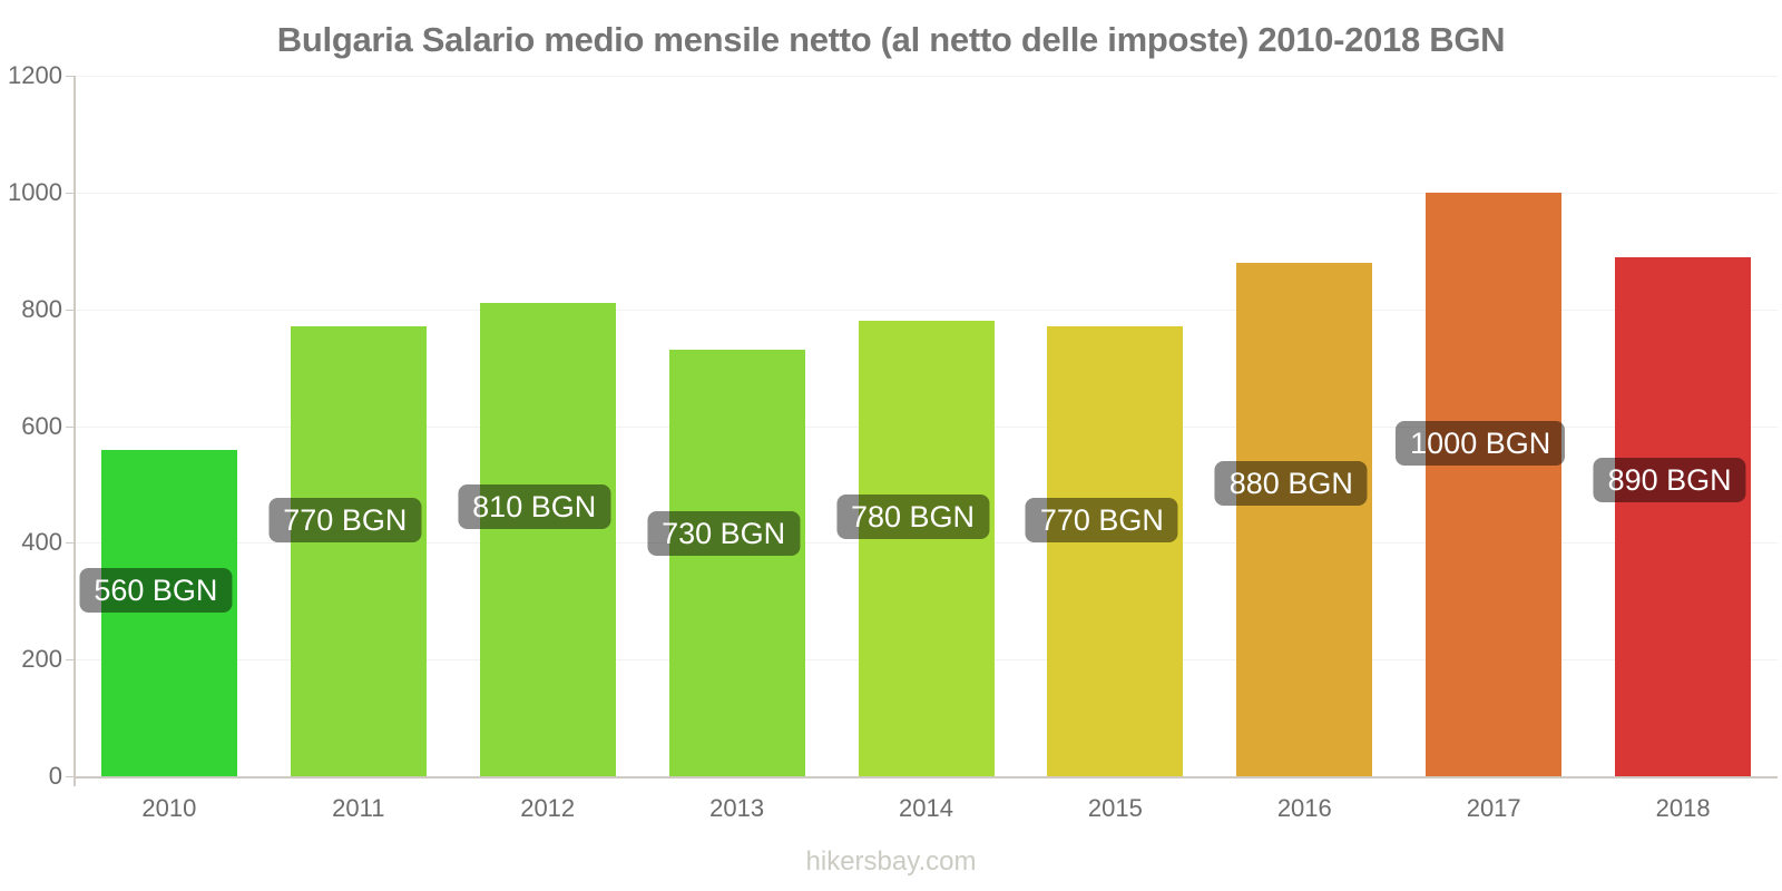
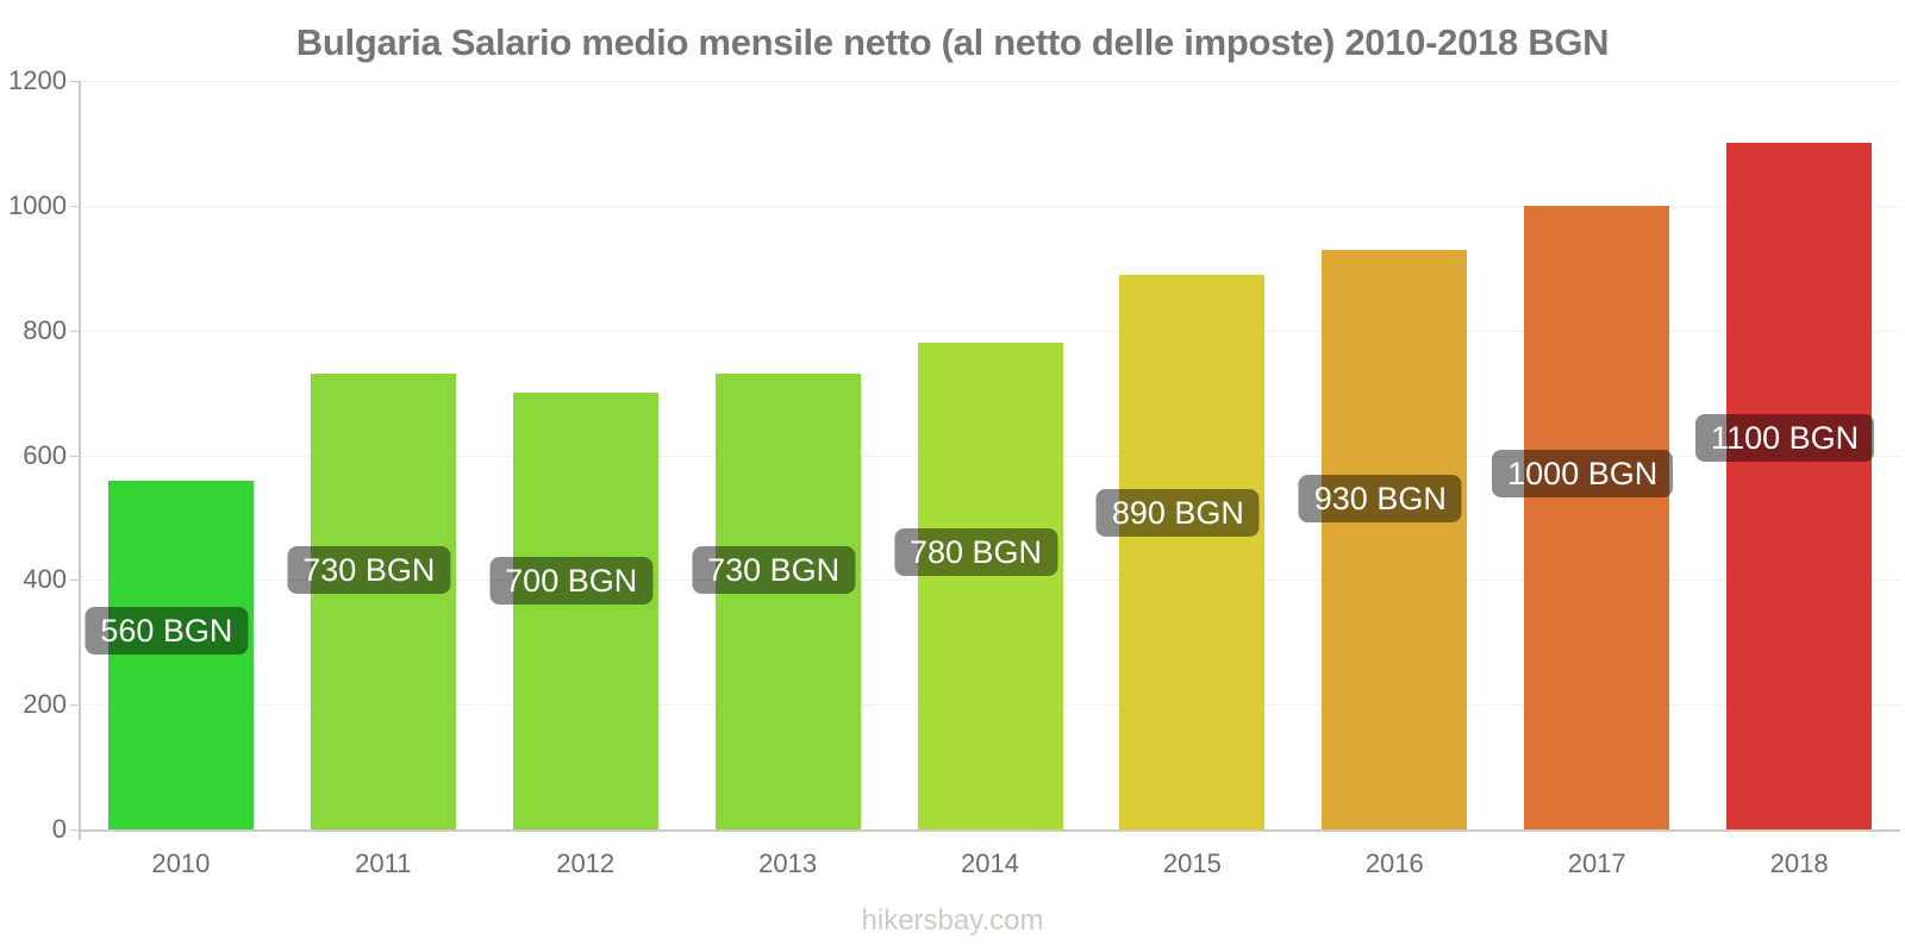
2011: 770 -> 730
2012: 810 -> 700
2015: 770 -> 890
2016: 880 -> 930
2018: 890 -> 1100
